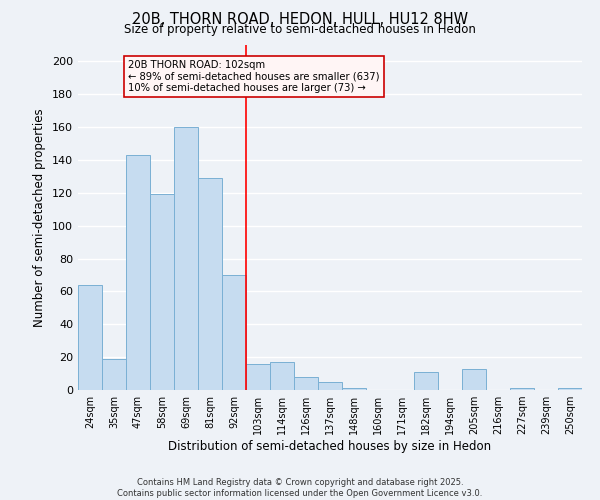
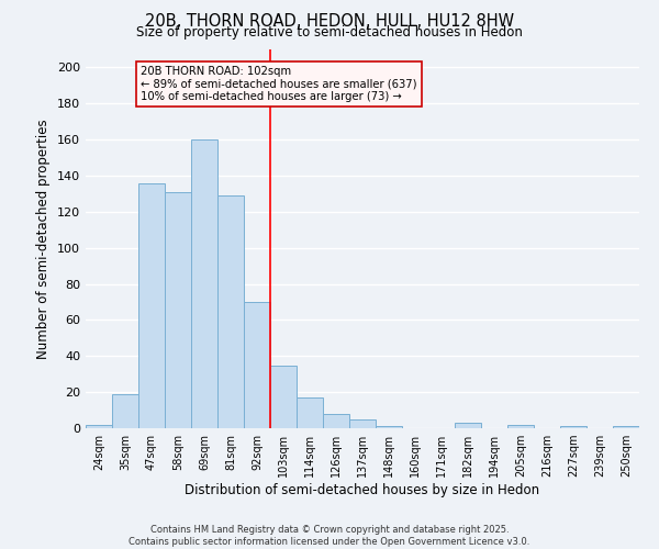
24sqm: 64 -> 2
47sqm: 143 -> 136
58sqm: 119 -> 131
103sqm: 16 -> 35
182sqm: 11 -> 3
205sqm: 13 -> 2
